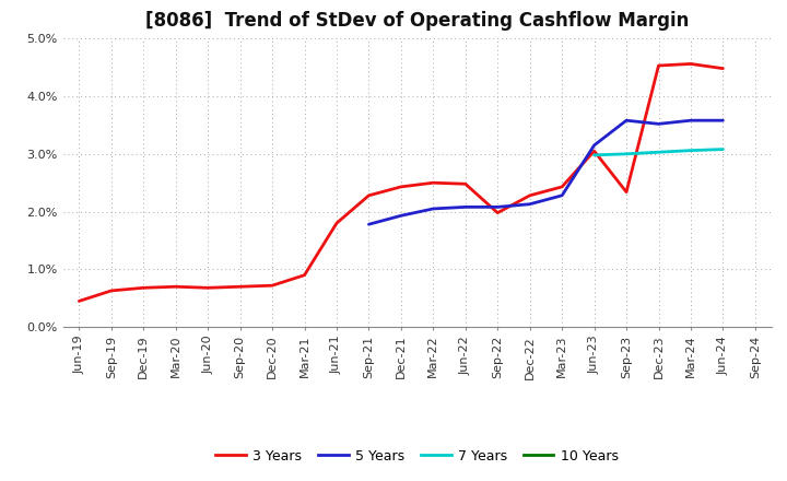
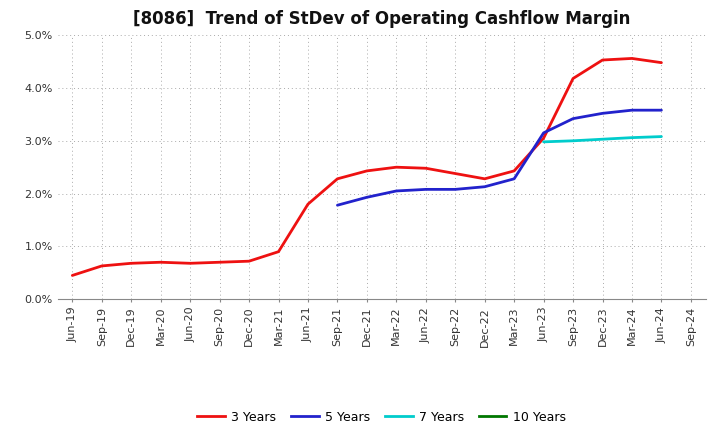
3 Years/Sep-22: 1.98% -> 2.38%
3 Years/Sep-23: 2.34% -> 4.18%
5 Years/Sep-23: 3.58% -> 3.42%
